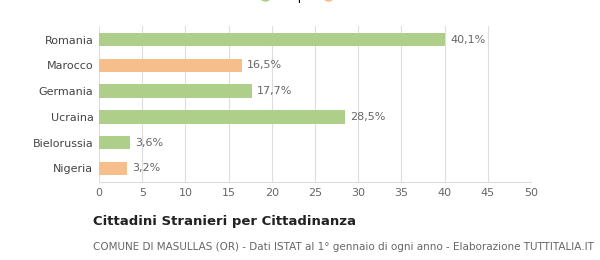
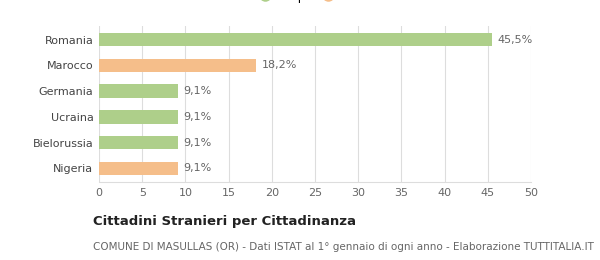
Romania: 40,1% -> 45,5%
Marocco: 16,5% -> 18,2%
Germania: 17,7% -> 9,1%
Ucraina: 28,5% -> 9,1%
Bielorussia: 3,6% -> 9,1%
Nigeria: 3,2% -> 9,1%
